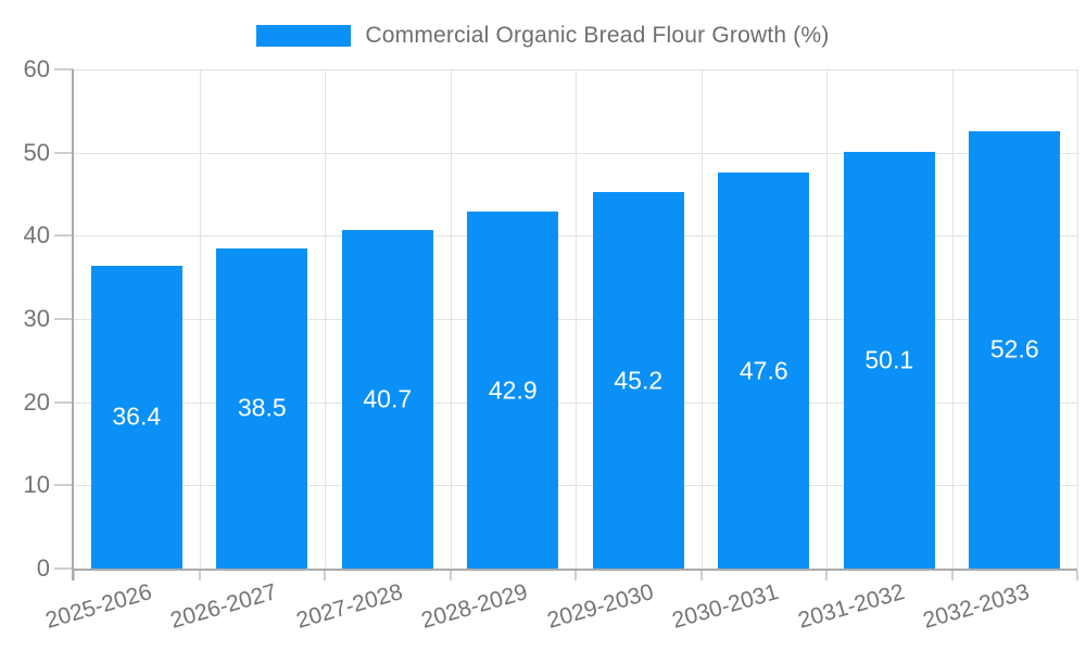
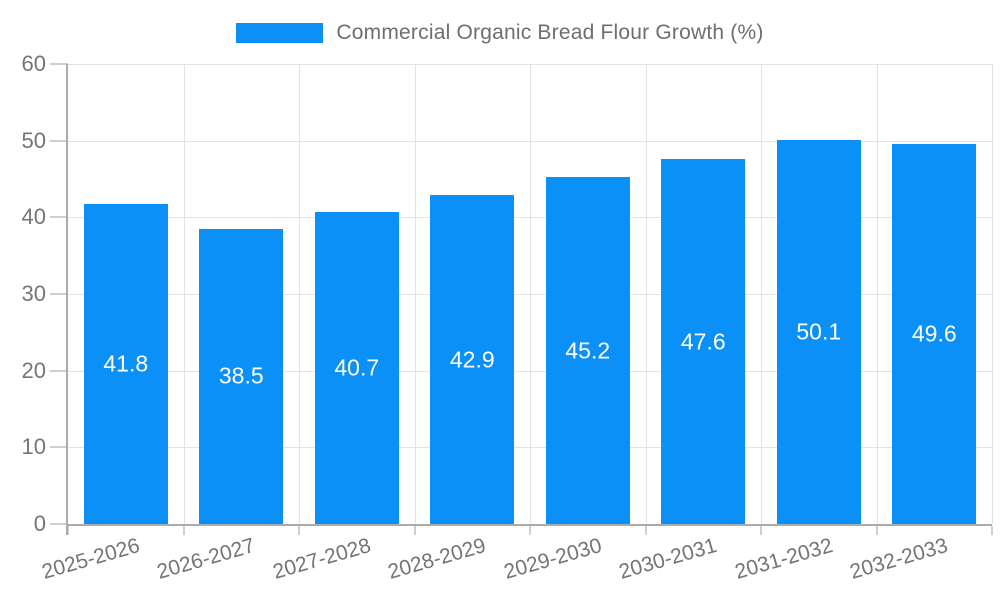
2025-2026: 36.4 -> 41.8
2032-2033: 52.6 -> 49.6
